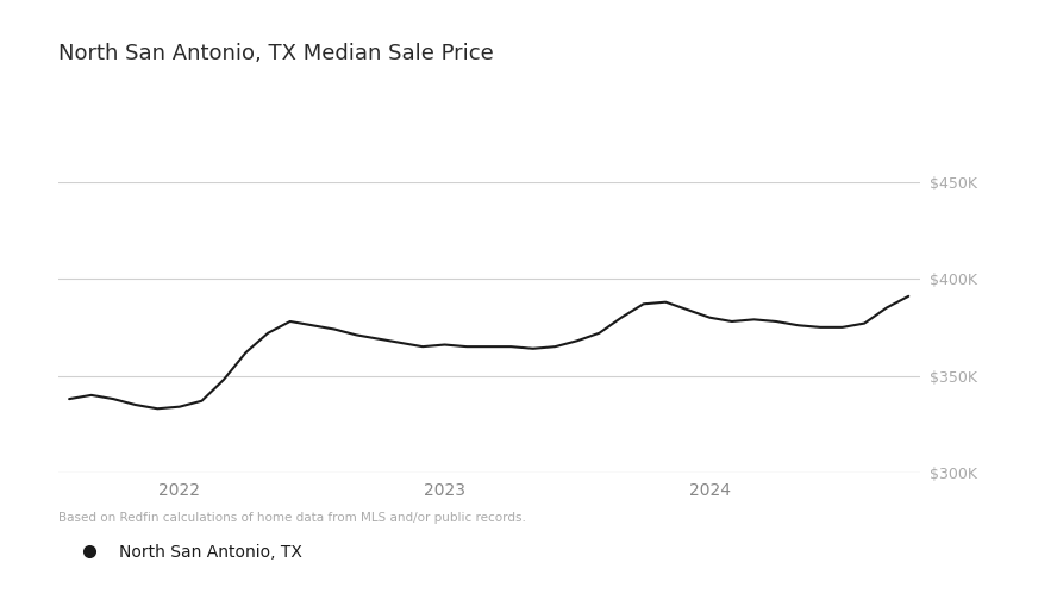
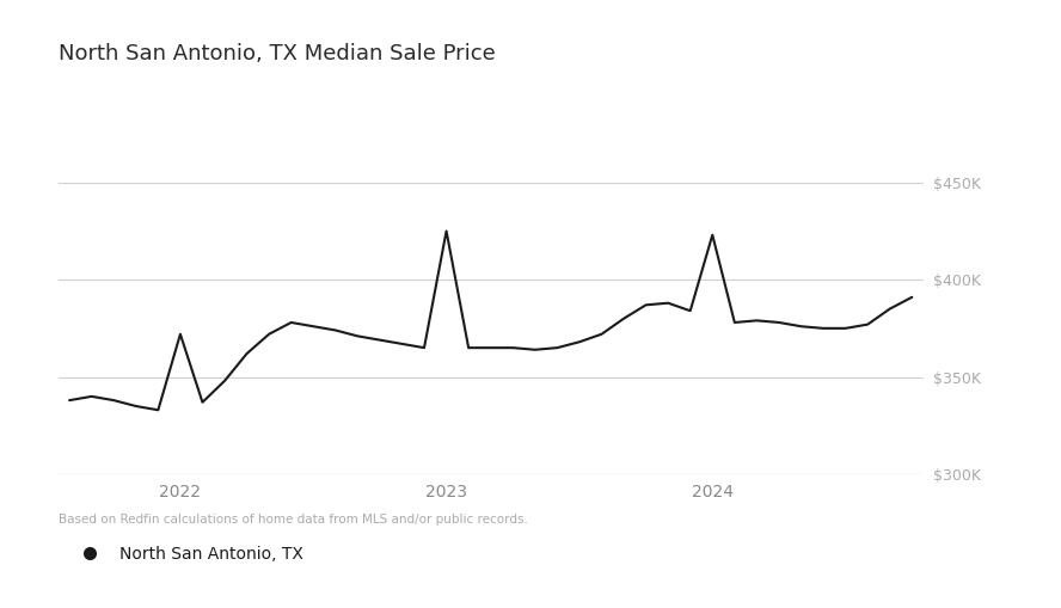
2022: $334K -> $372K
2023: $366K -> $425K
2024: $380K -> $423K
